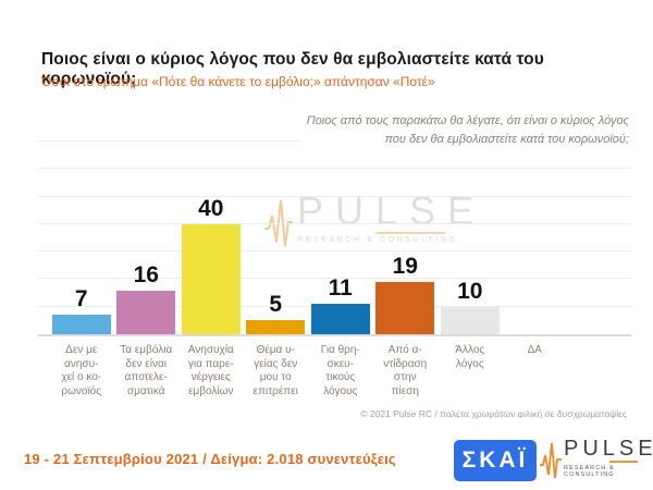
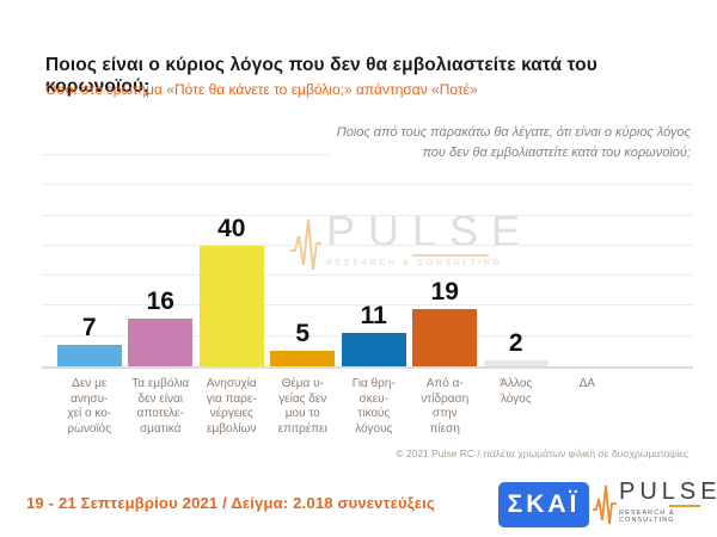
Άλλος λόγος: 10 -> 2
